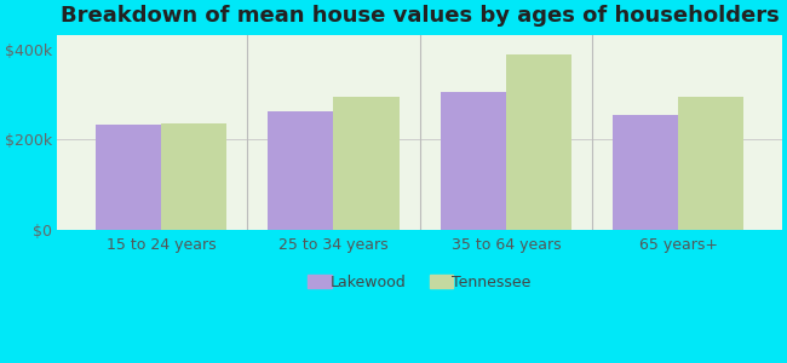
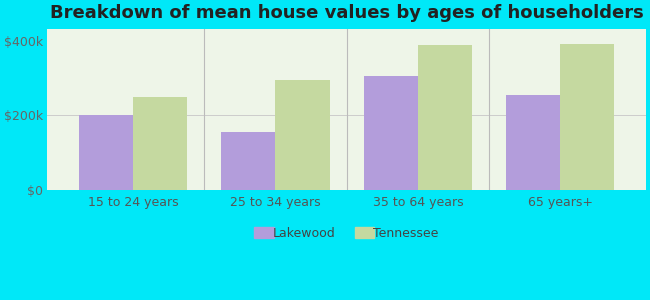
Lakewood/15 to 24 years: $232k -> $200k
Tennessee/15 to 24 years: $235k -> $250k
Lakewood/25 to 34 years: $262k -> $155k
Tennessee/65 years+: $295k -> $390k
